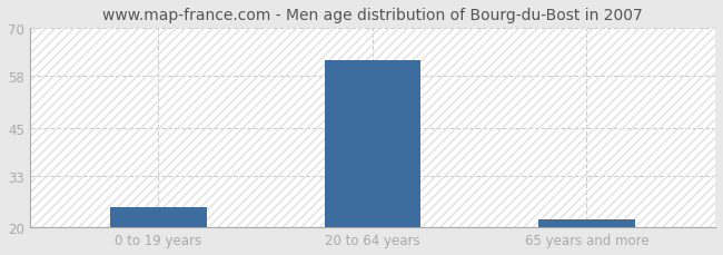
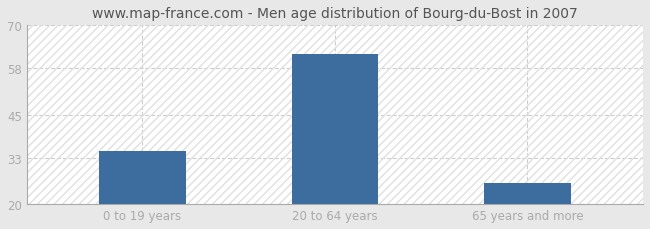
0 to 19 years: 25 -> 35
65 years and more: 22 -> 26
